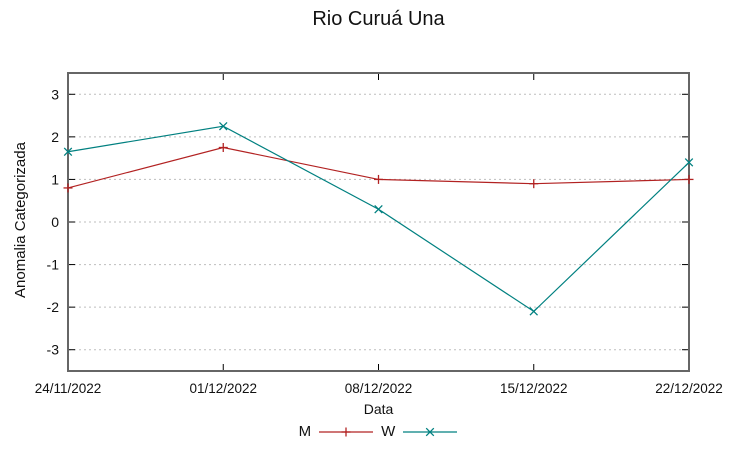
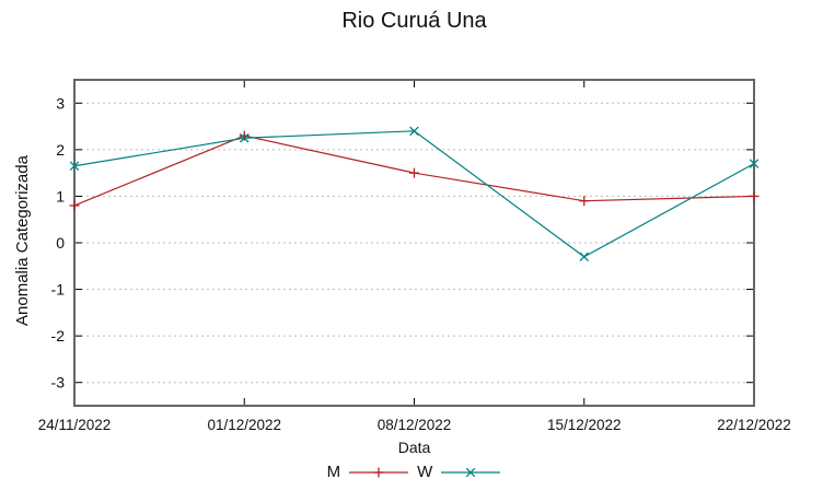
M/01/12/2022: 1.8 -> 2.3
M/08/12/2022: 1.0 -> 1.5
W/08/12/2022: 0.3 -> 2.4
W/15/12/2022: -2.1 -> -0.3
W/22/12/2022: 1.4 -> 1.7
